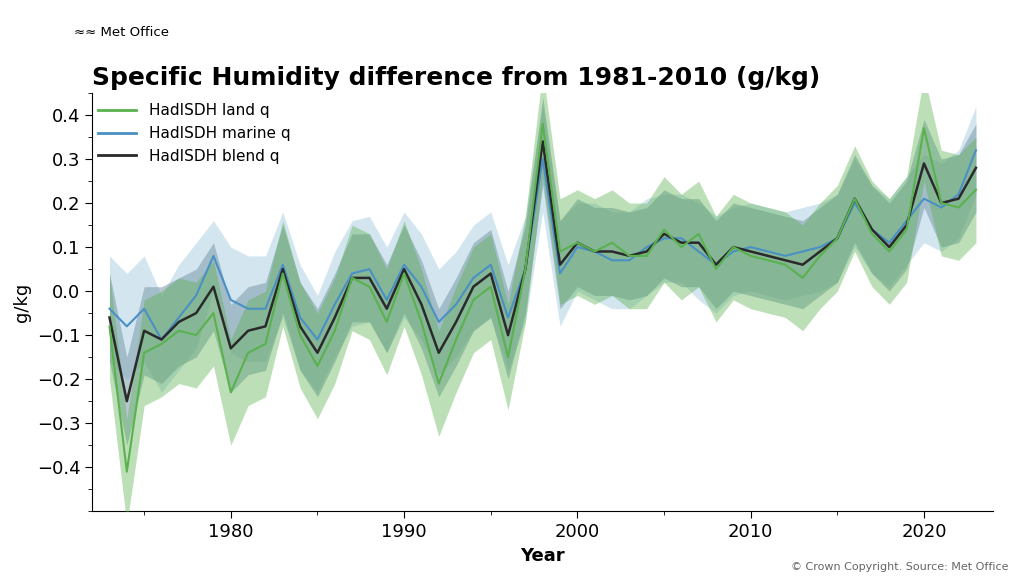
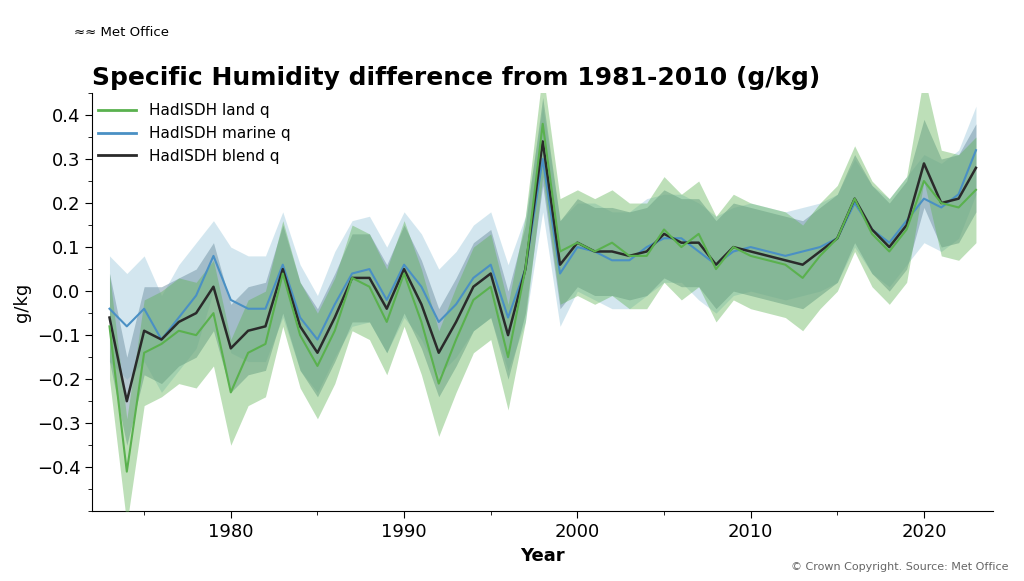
HadISDH land q/2020: 0.37 -> 0.25
